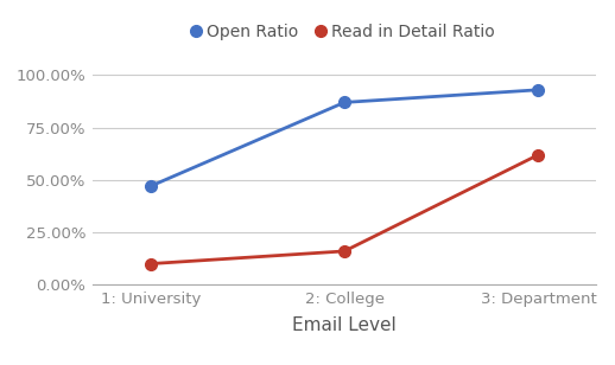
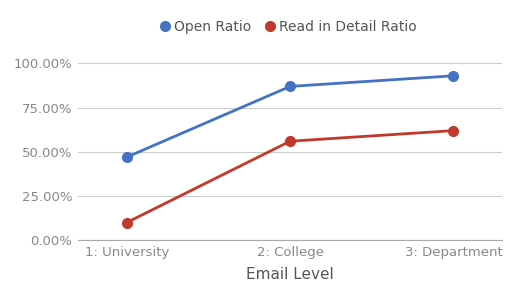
Read in Detail Ratio/2: College: 16% -> 56%
